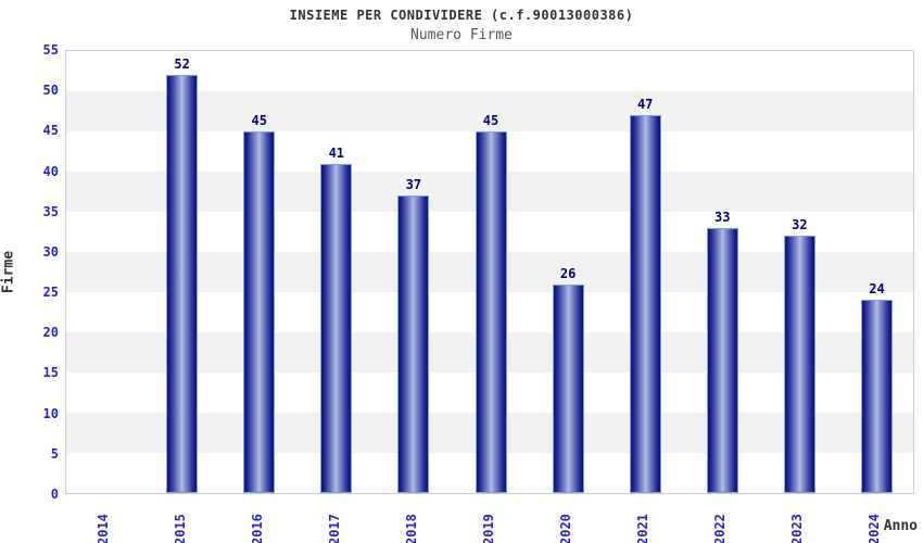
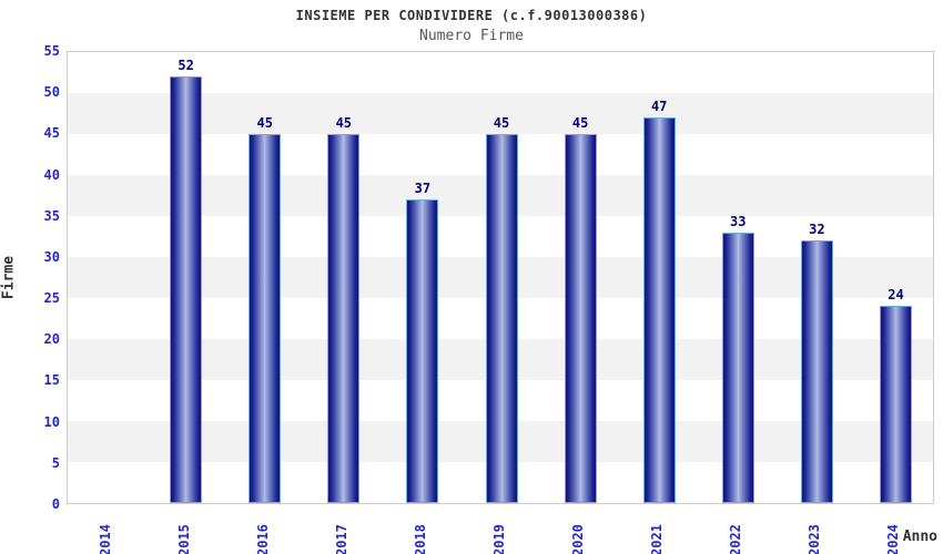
2017: 41 -> 45
2020: 26 -> 45
